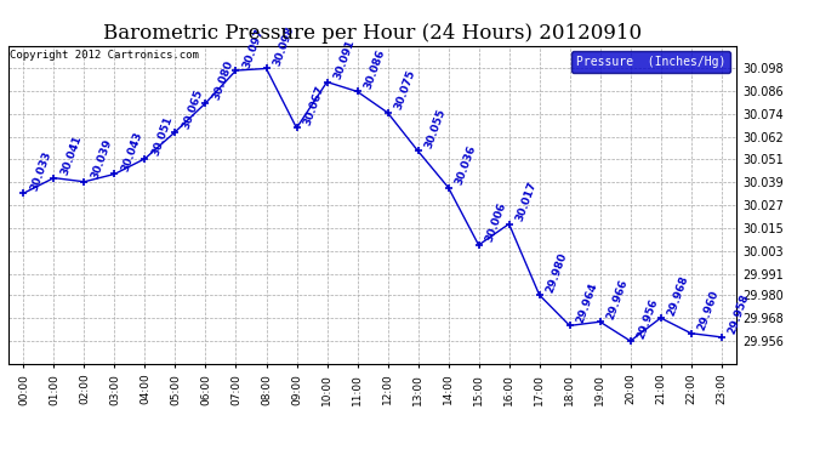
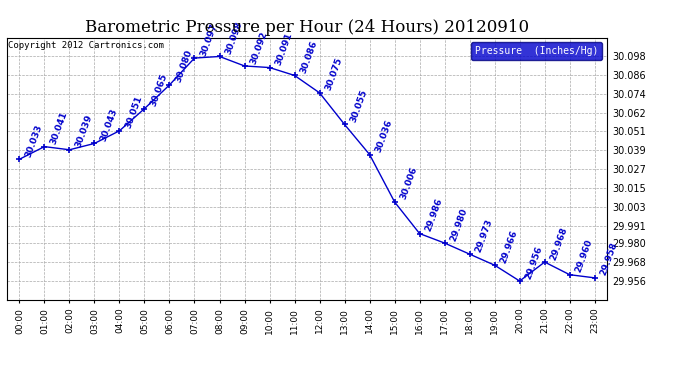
09:00: 30.067 -> 30.092
16:00: 30.017 -> 29.986
18:00: 29.964 -> 29.973
